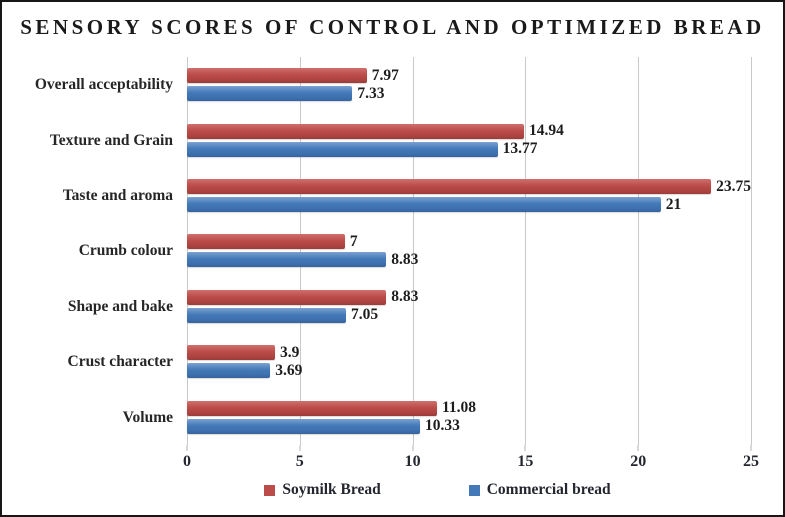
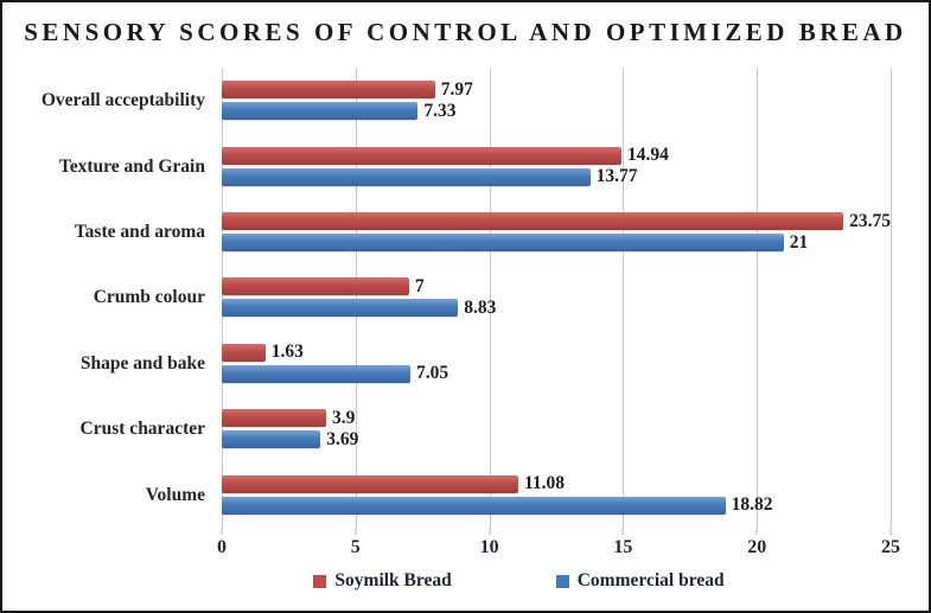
Soymilk Bread/Shape and bake: 8.83 -> 1.63
Commercial bread/Volume: 10.33 -> 18.82
